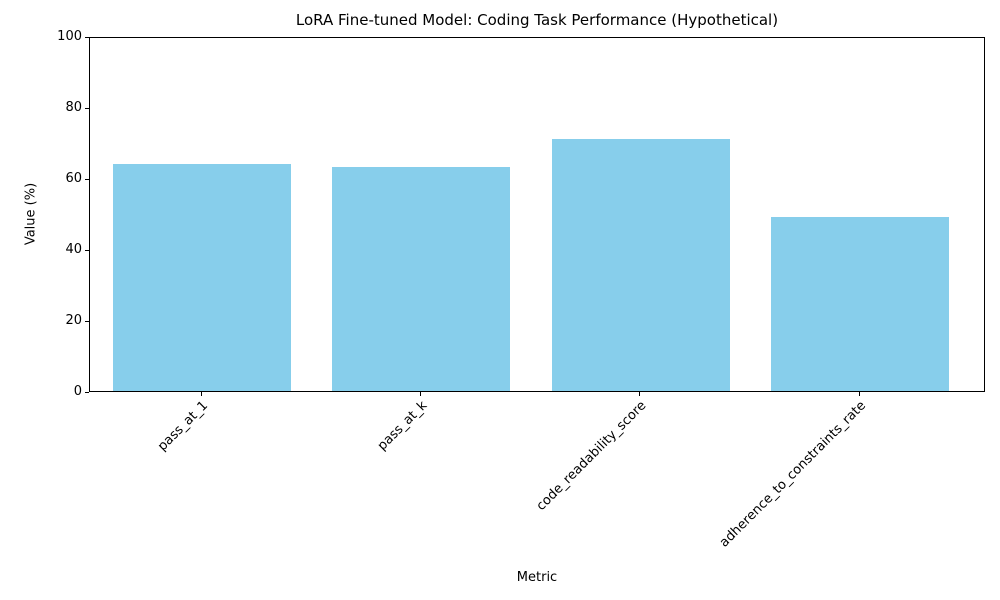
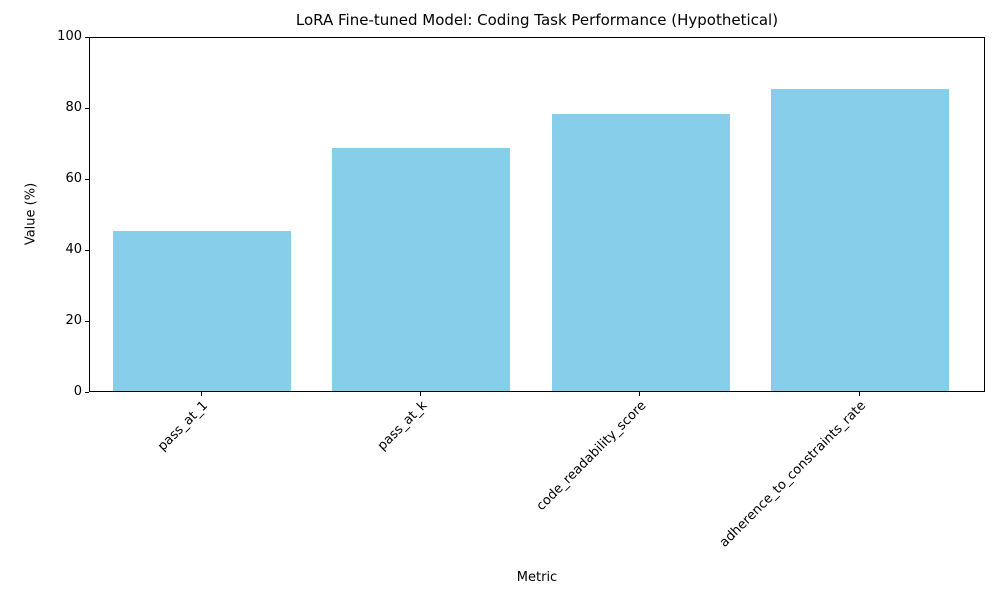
pass_at_1: 64 -> 45
pass_at_k: 63 -> 68
code_readability_score: 71 -> 78
adherence_to_constraints_rate: 49 -> 85
